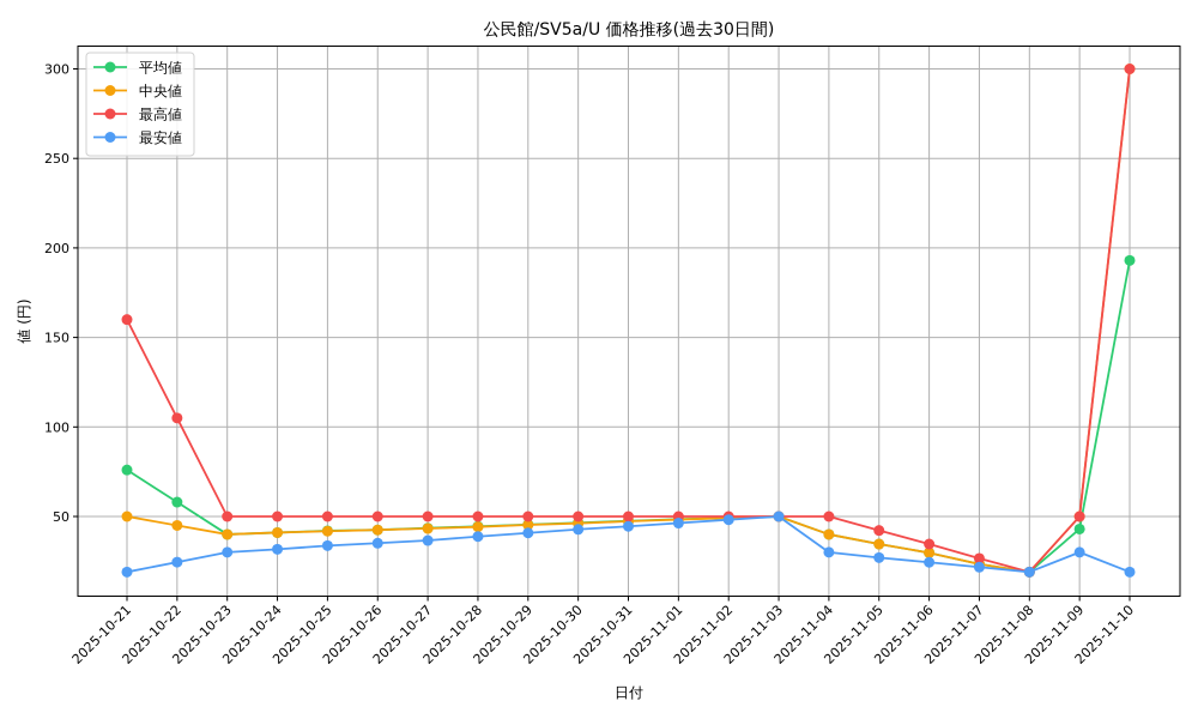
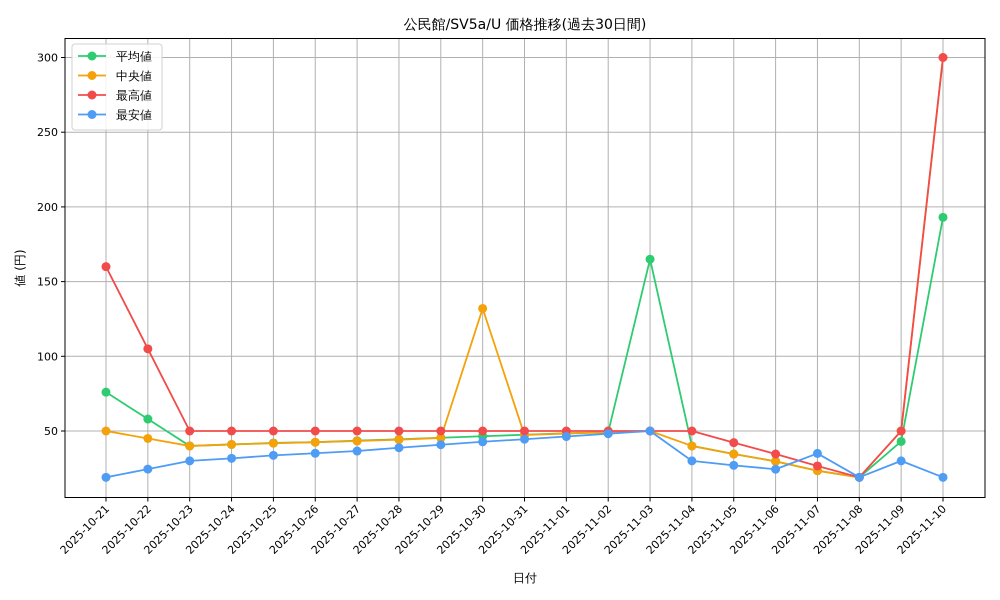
中央値/2025-10-30: 46 -> 132
平均値/2025-11-03: 50 -> 165
最安値/2025-11-07: 22 -> 35
